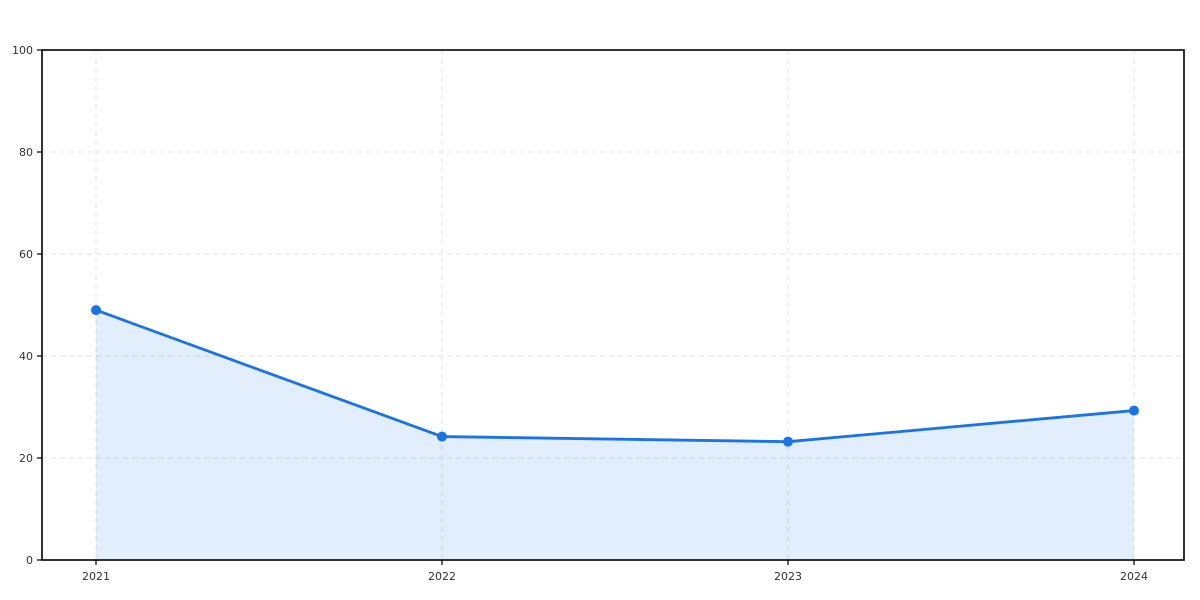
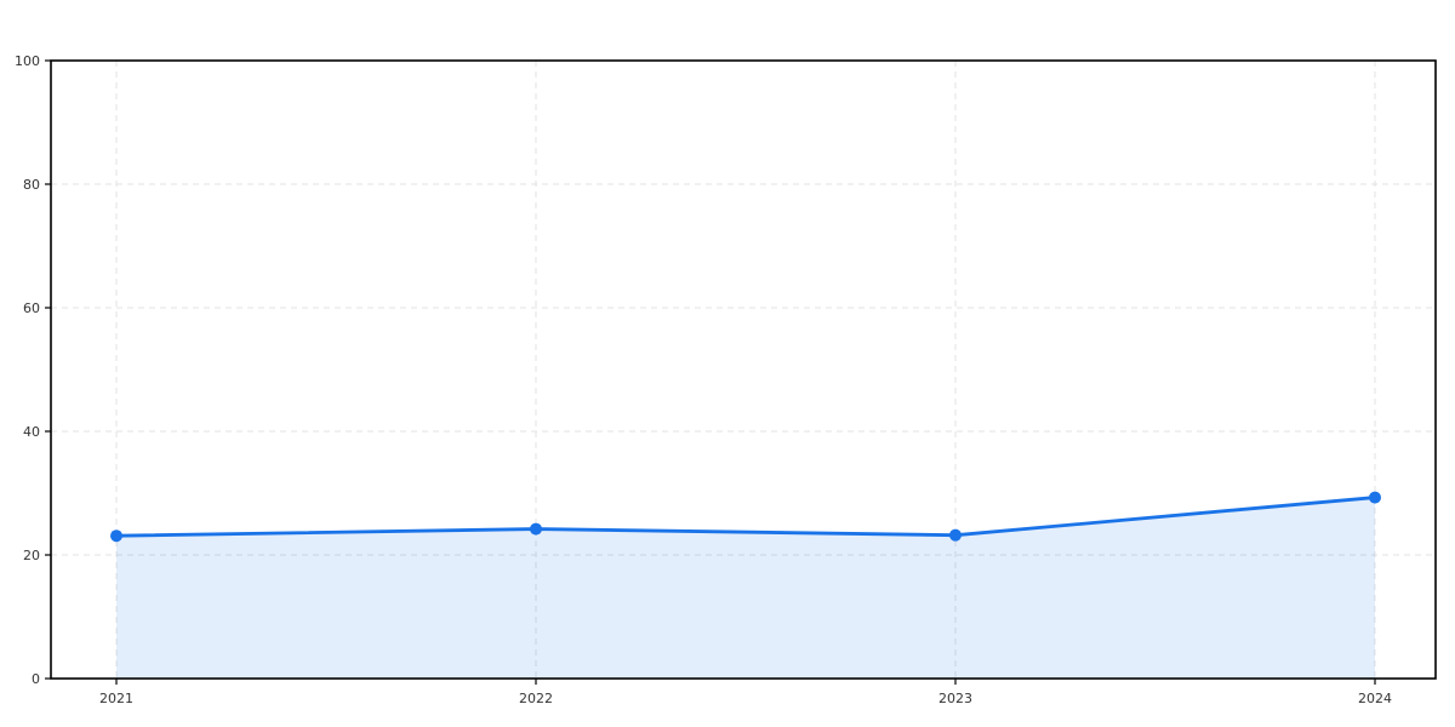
2021: 49 -> 23
